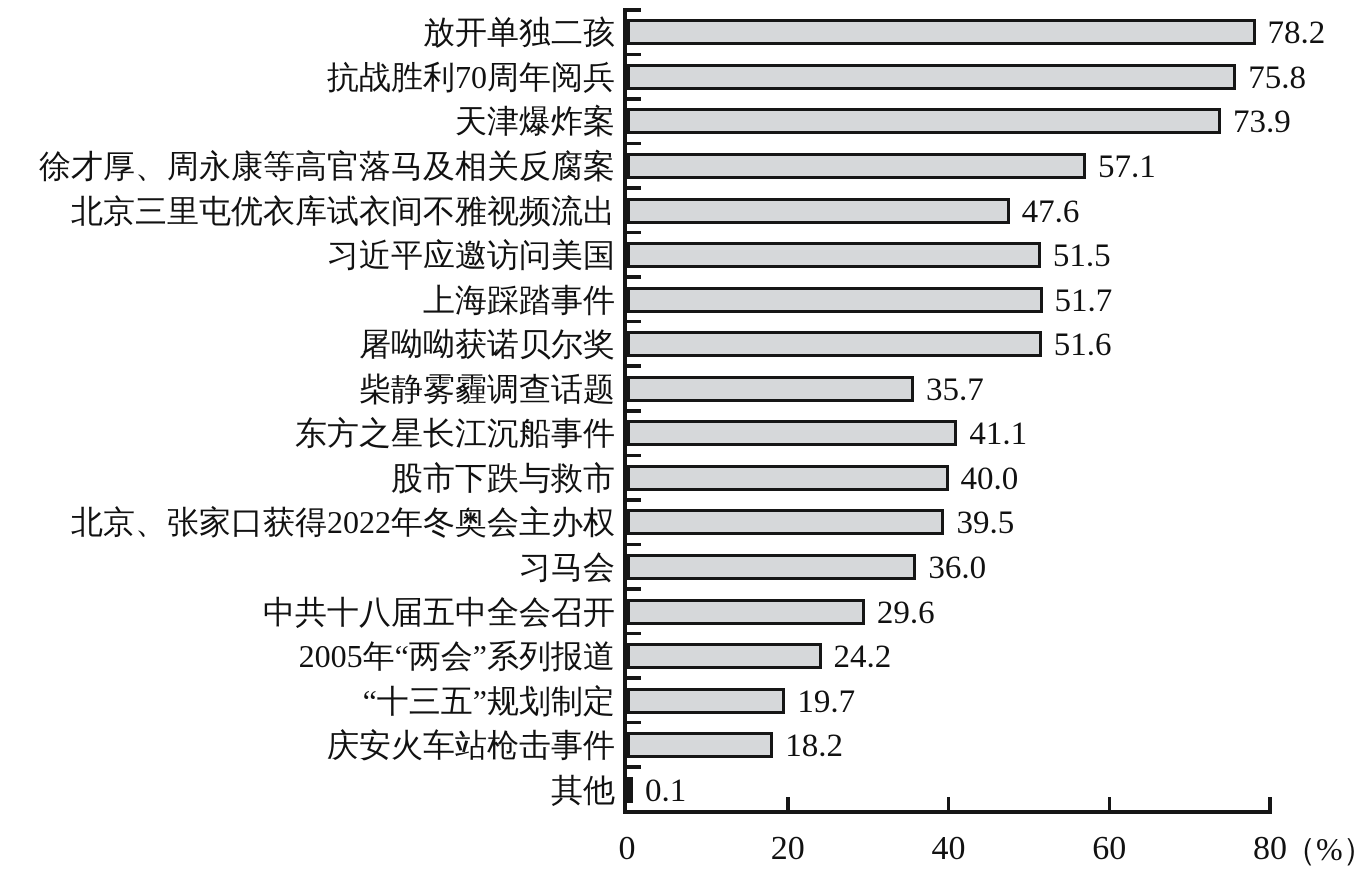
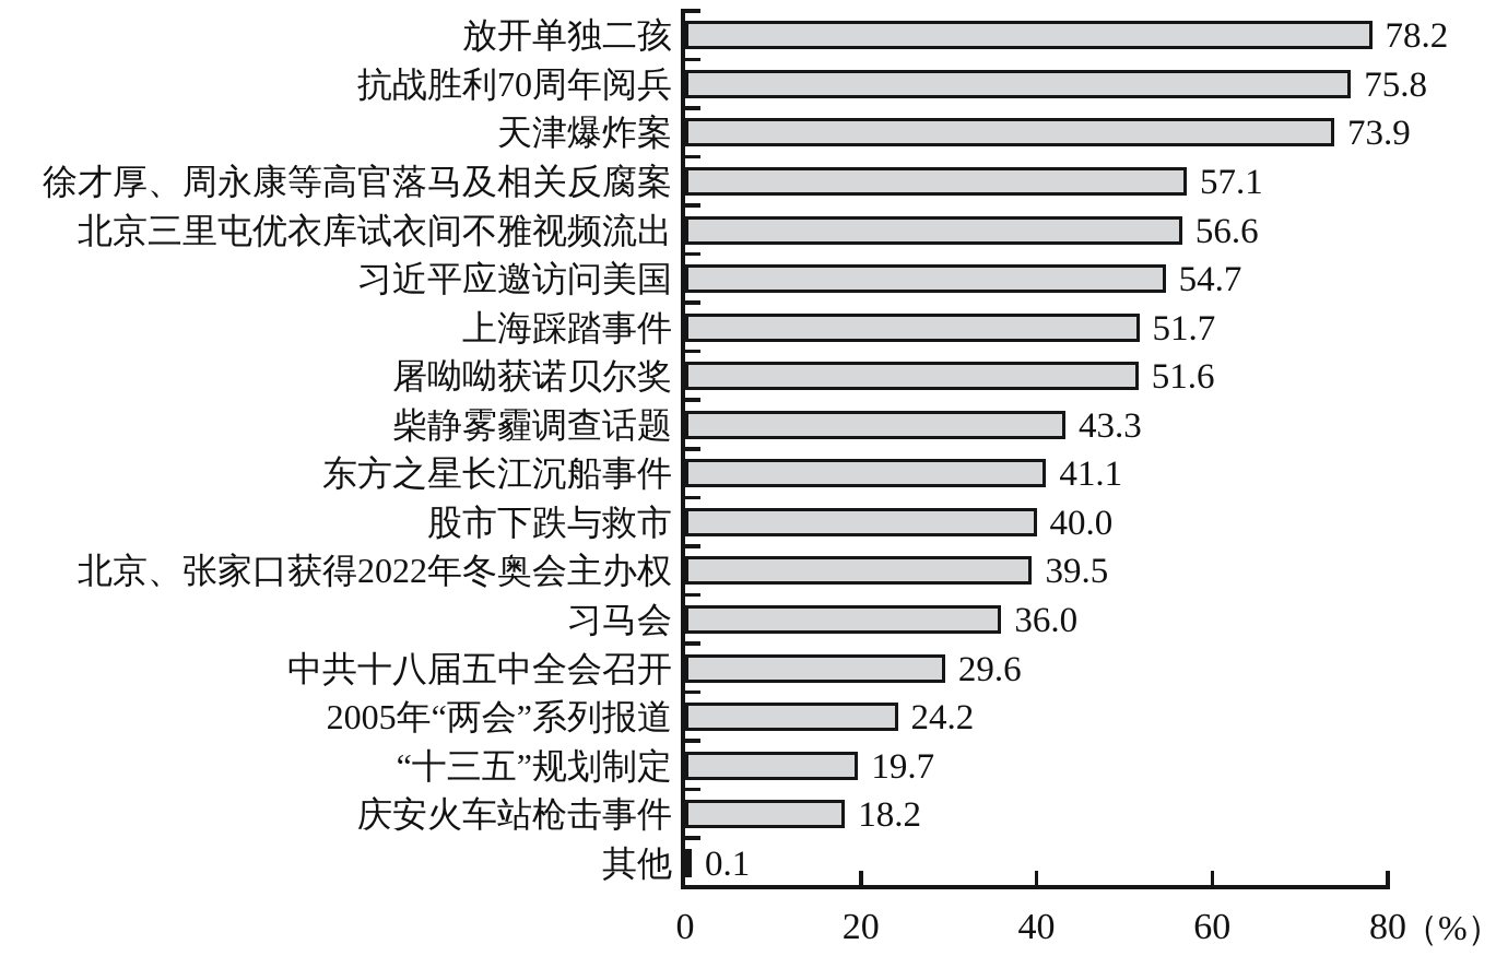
北京三里屯优衣库试衣间不雅视频流出: 47.6 -> 56.6
习近平应邀访问美国: 51.5 -> 54.7
柴静雾霾调查话题: 35.7 -> 43.3
